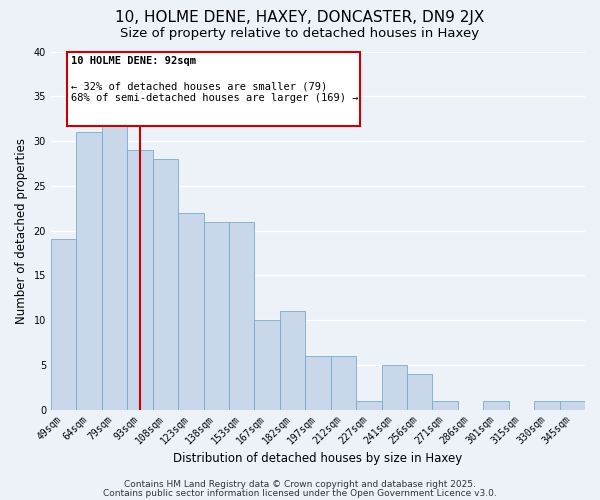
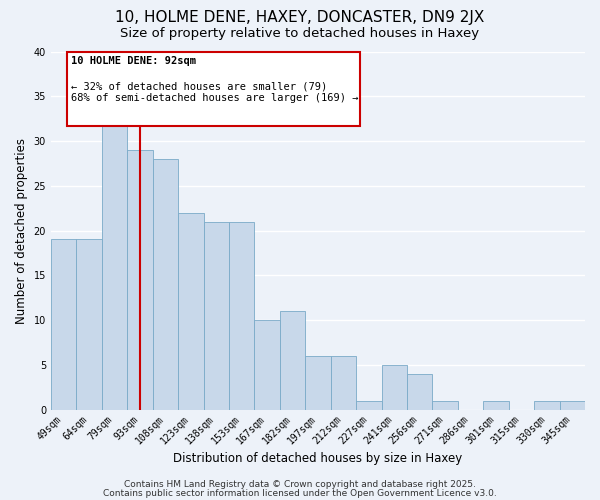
64sqm: 31 -> 19
